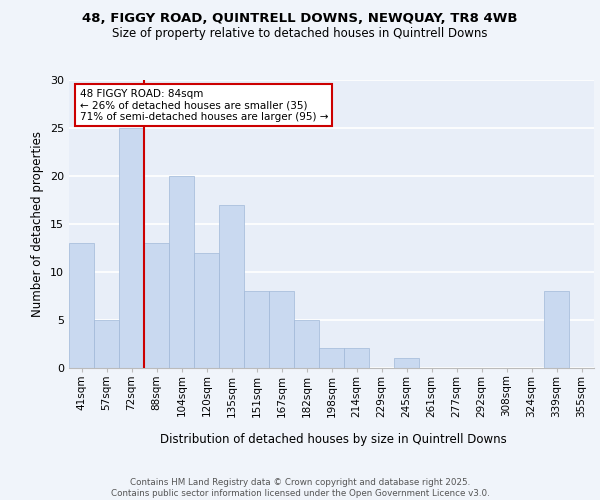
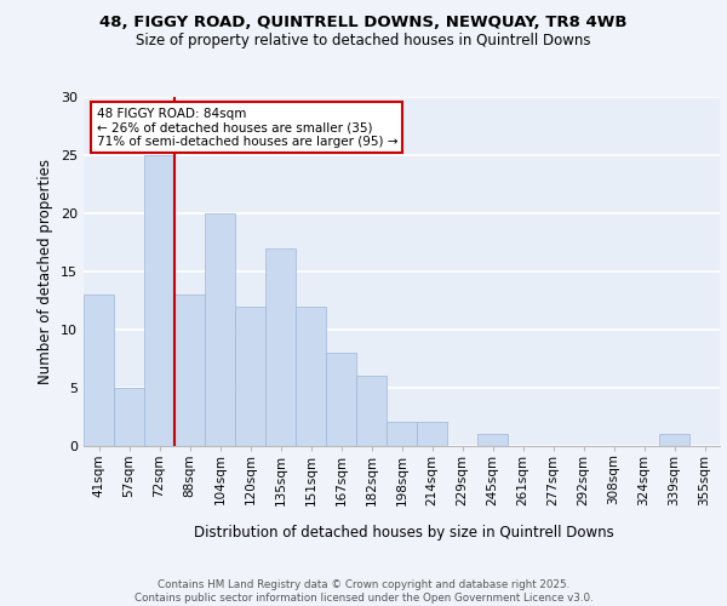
151sqm: 8 -> 12
182sqm: 5 -> 6
339sqm: 8 -> 1
